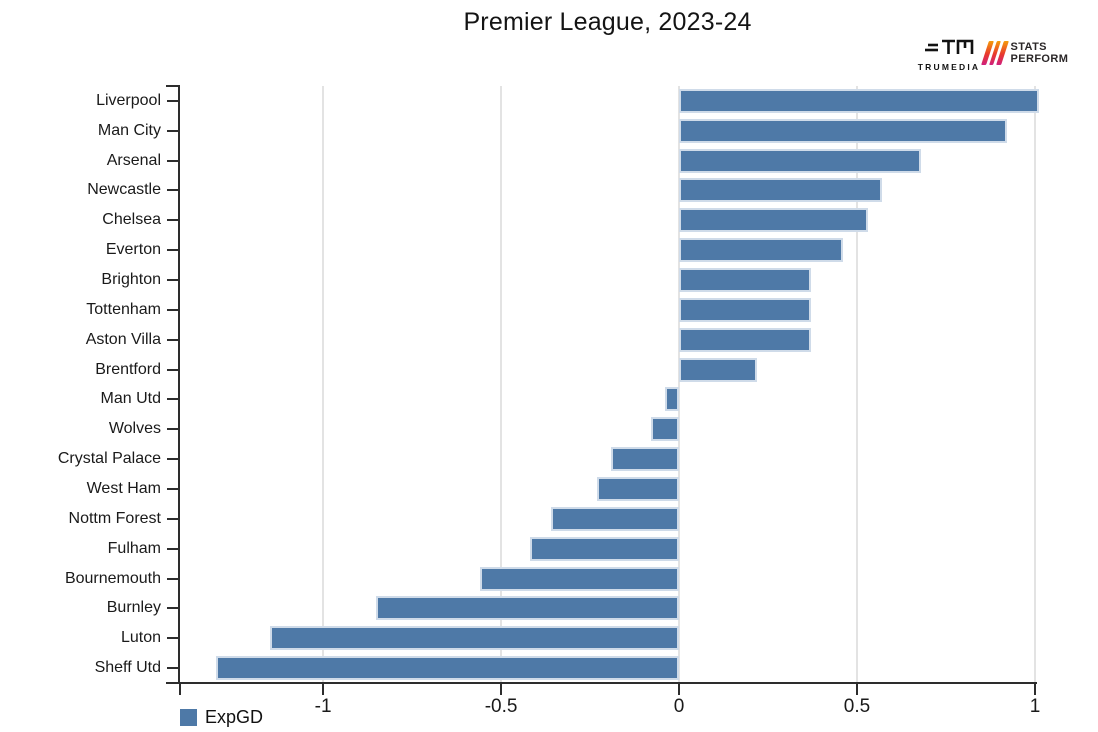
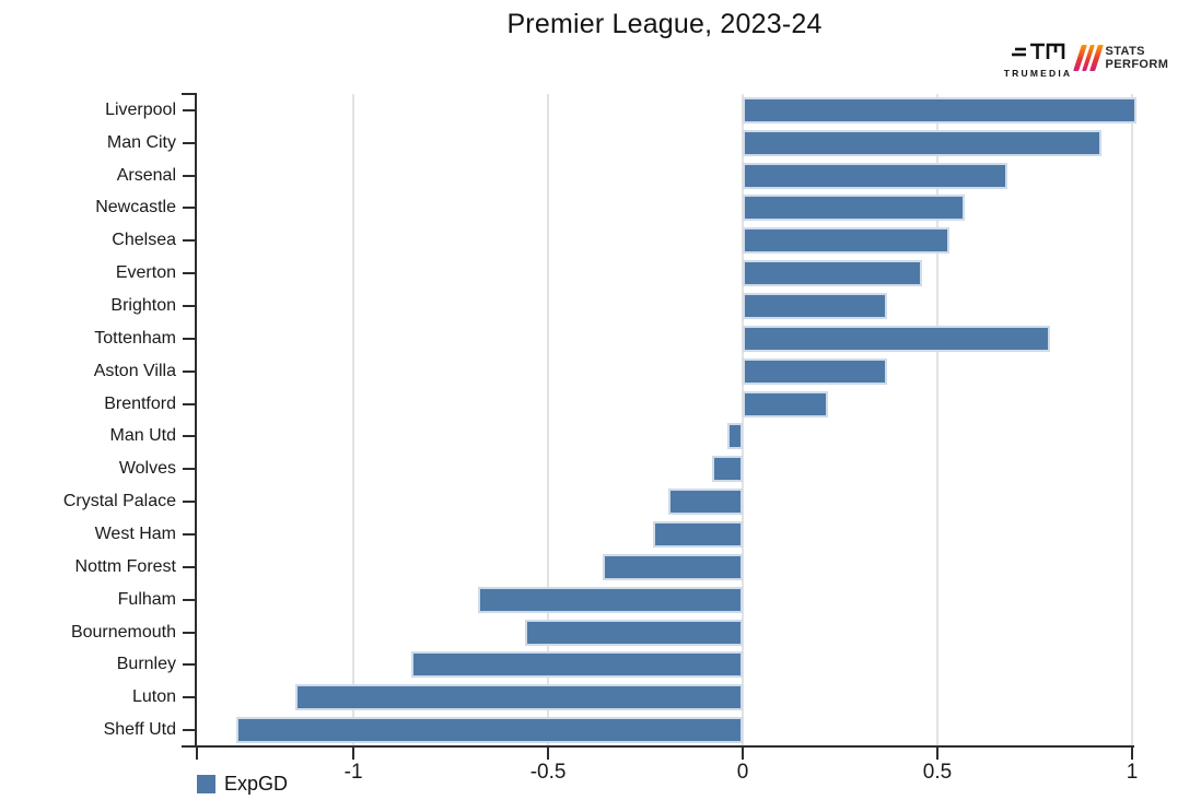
Tottenham: 0.37 -> 0.79
Fulham: -0.42 -> -0.68
